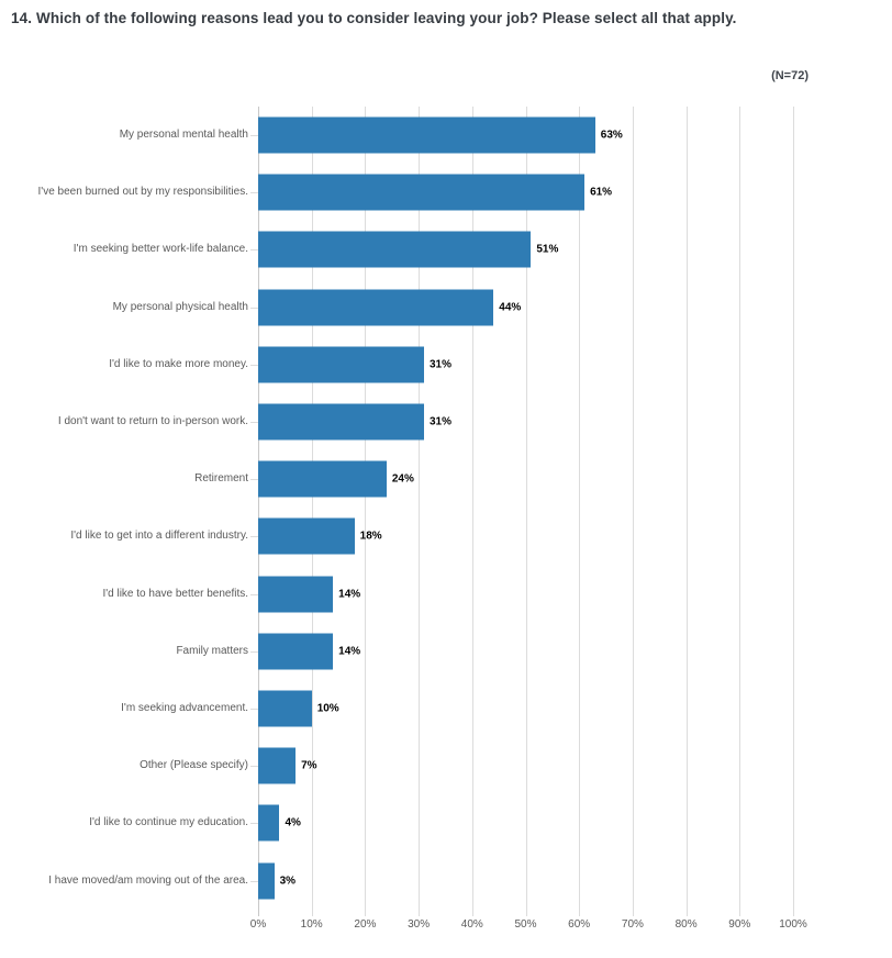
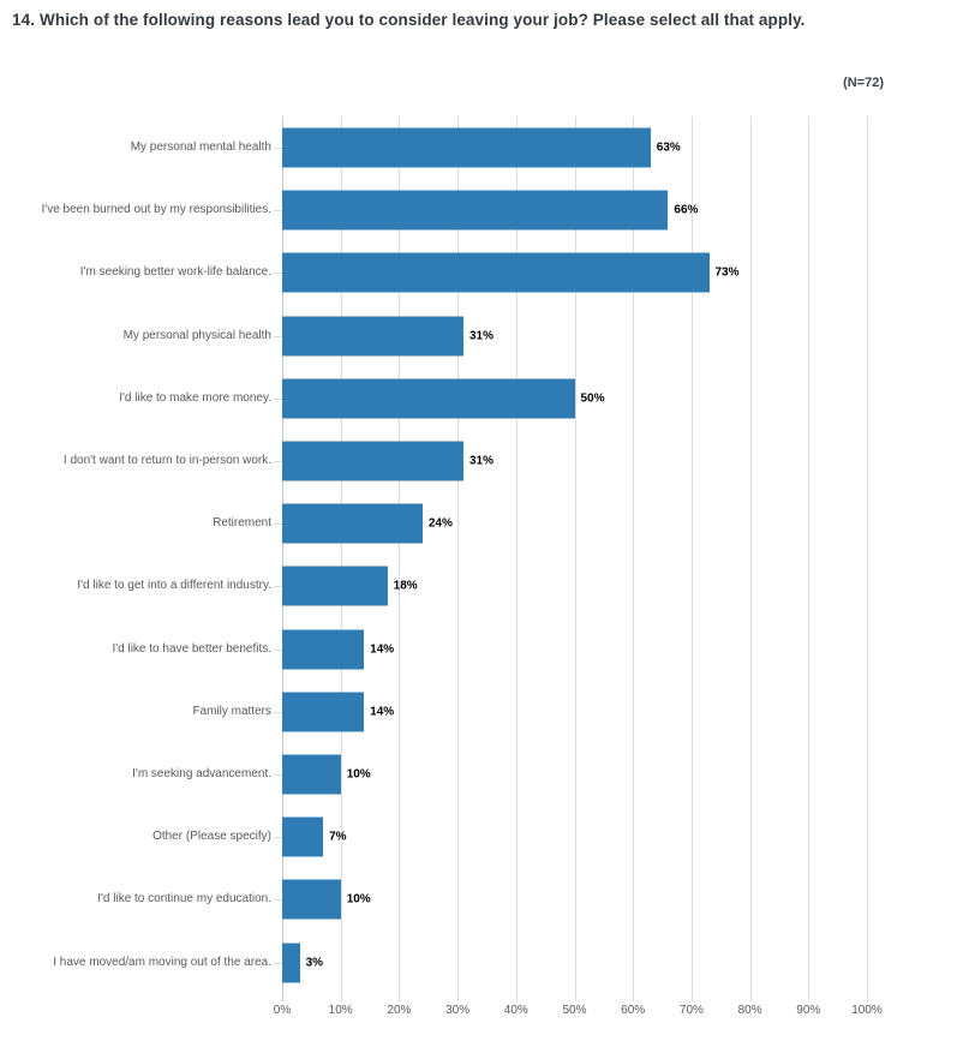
I've been burned out by my responsibilities.: 61% -> 66%
I'm seeking better work-life balance.: 51% -> 73%
My personal physical health: 44% -> 31%
I'd like to make more money.: 31% -> 50%
I'd like to continue my education.: 4% -> 10%
